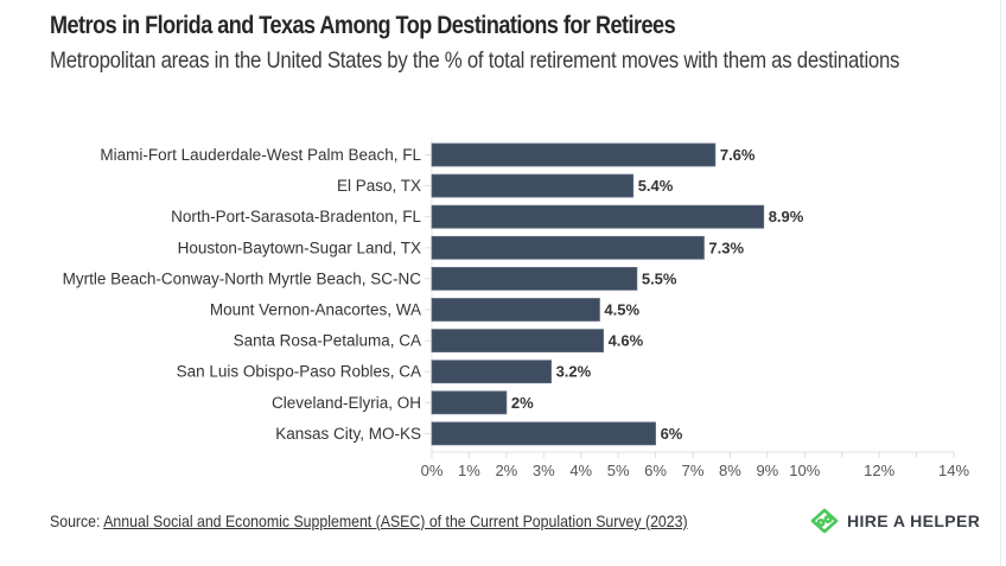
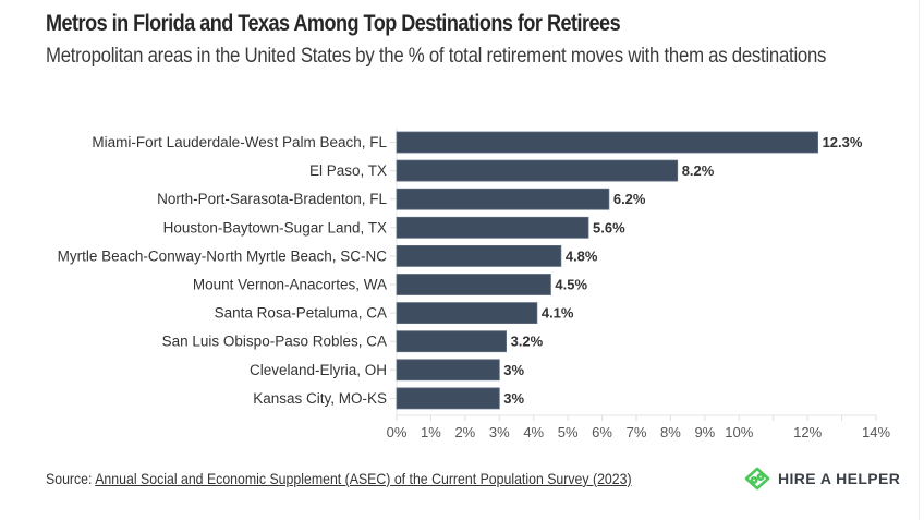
Miami-Fort Lauderdale-West Palm Beach, FL: 7.6% -> 12.3%
El Paso, TX: 5.4% -> 8.2%
North-Port-Sarasota-Bradenton, FL: 8.9% -> 6.2%
Houston-Baytown-Sugar Land, TX: 7.3% -> 5.6%
Myrtle Beach-Conway-North Myrtle Beach, SC-NC: 5.5% -> 4.8%
Santa Rosa-Petaluma, CA: 4.6% -> 4.1%
Cleveland-Elyria, OH: 2% -> 3%
Kansas City, MO-KS: 6% -> 3%
